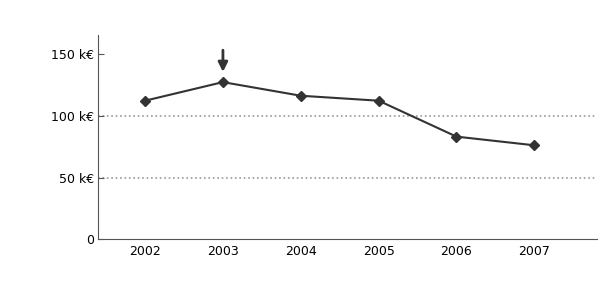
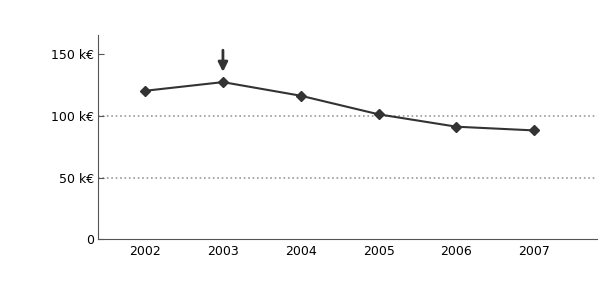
2002: 112 k€ -> 120 k€
2005: 112 k€ -> 101 k€
2006: 83 k€ -> 91 k€
2007: 76 k€ -> 88 k€
